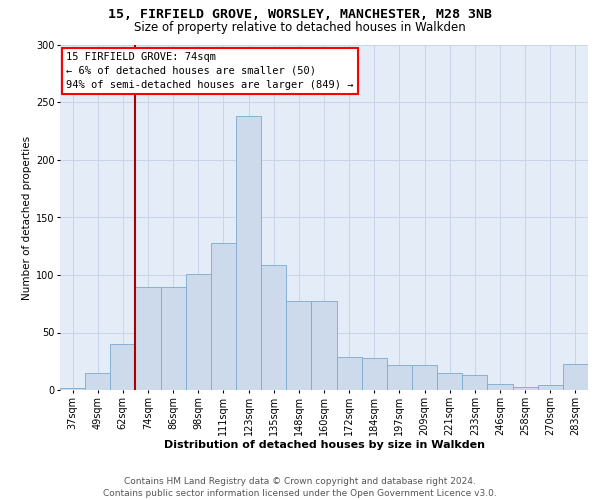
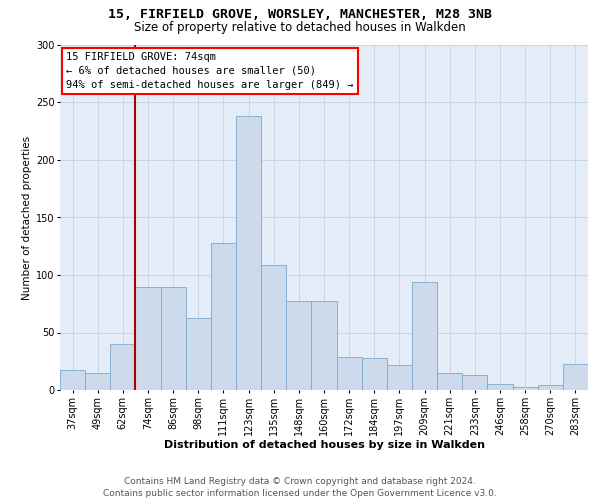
37sqm: 2 -> 17
98sqm: 101 -> 63
209sqm: 22 -> 94
